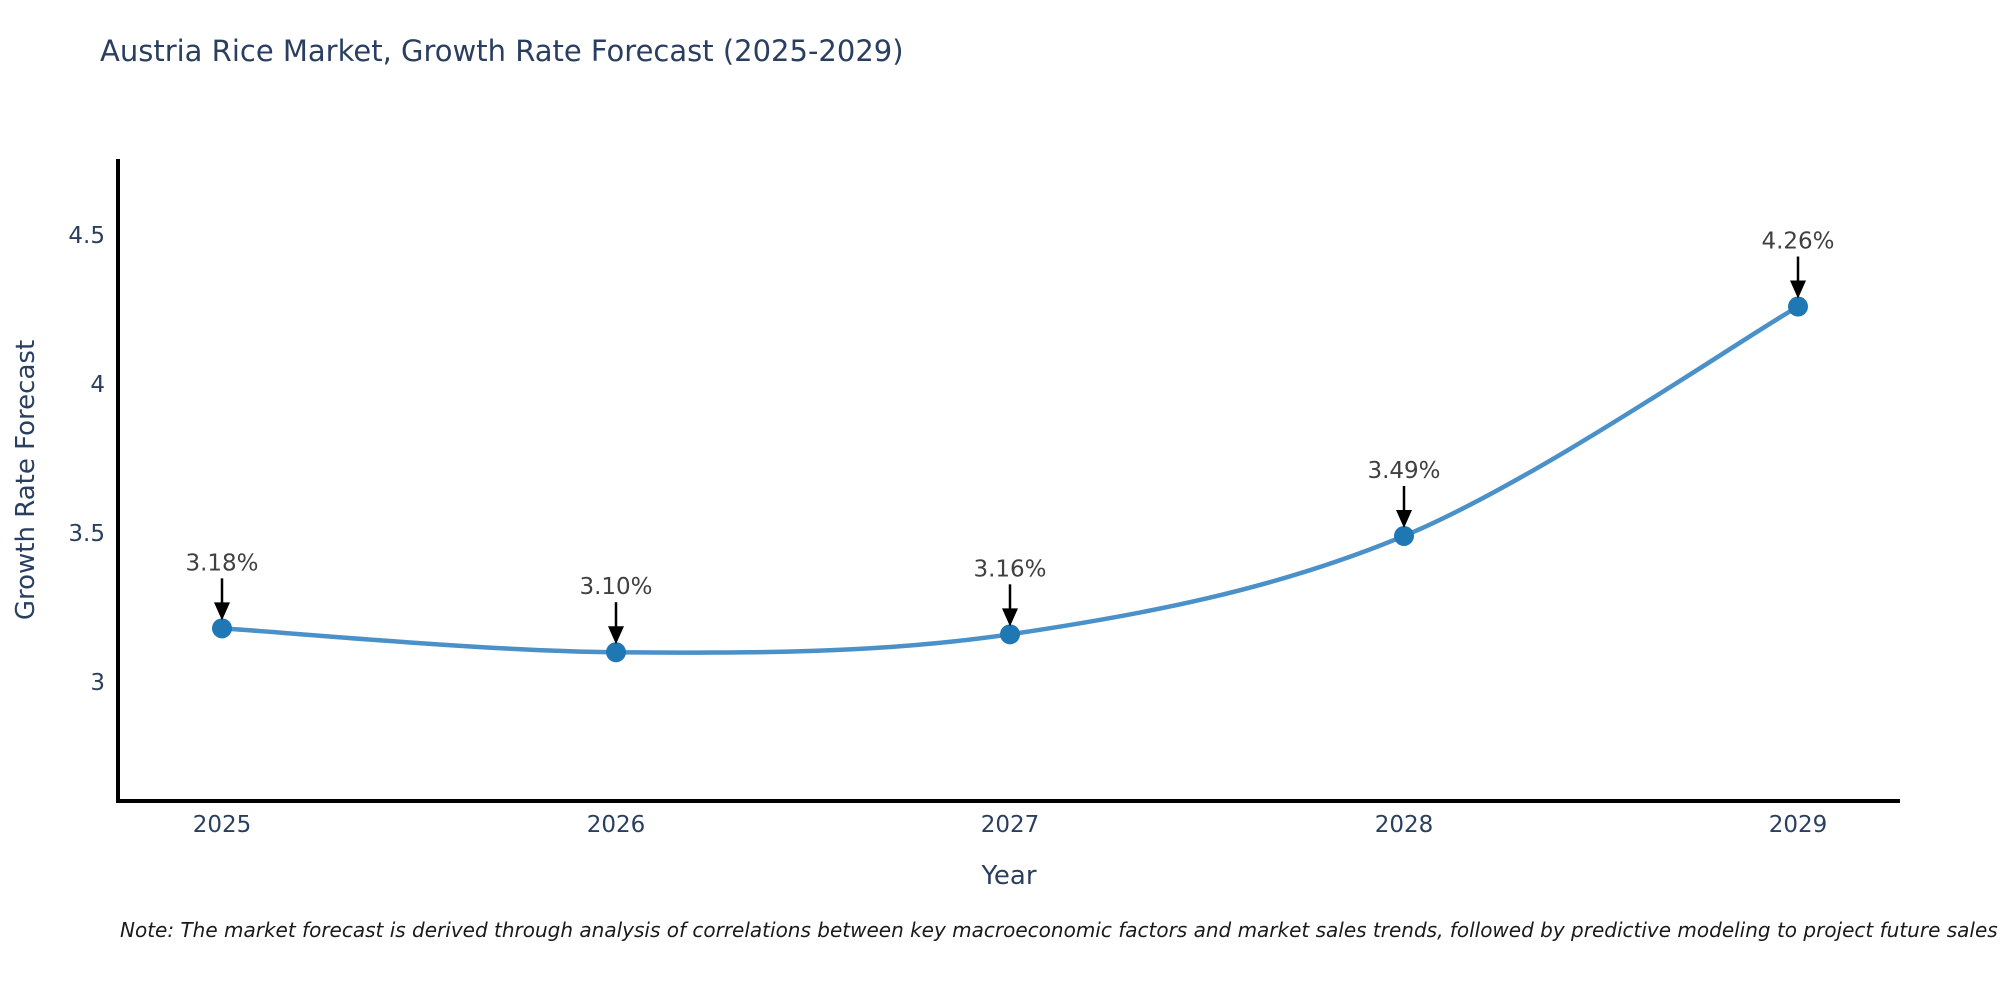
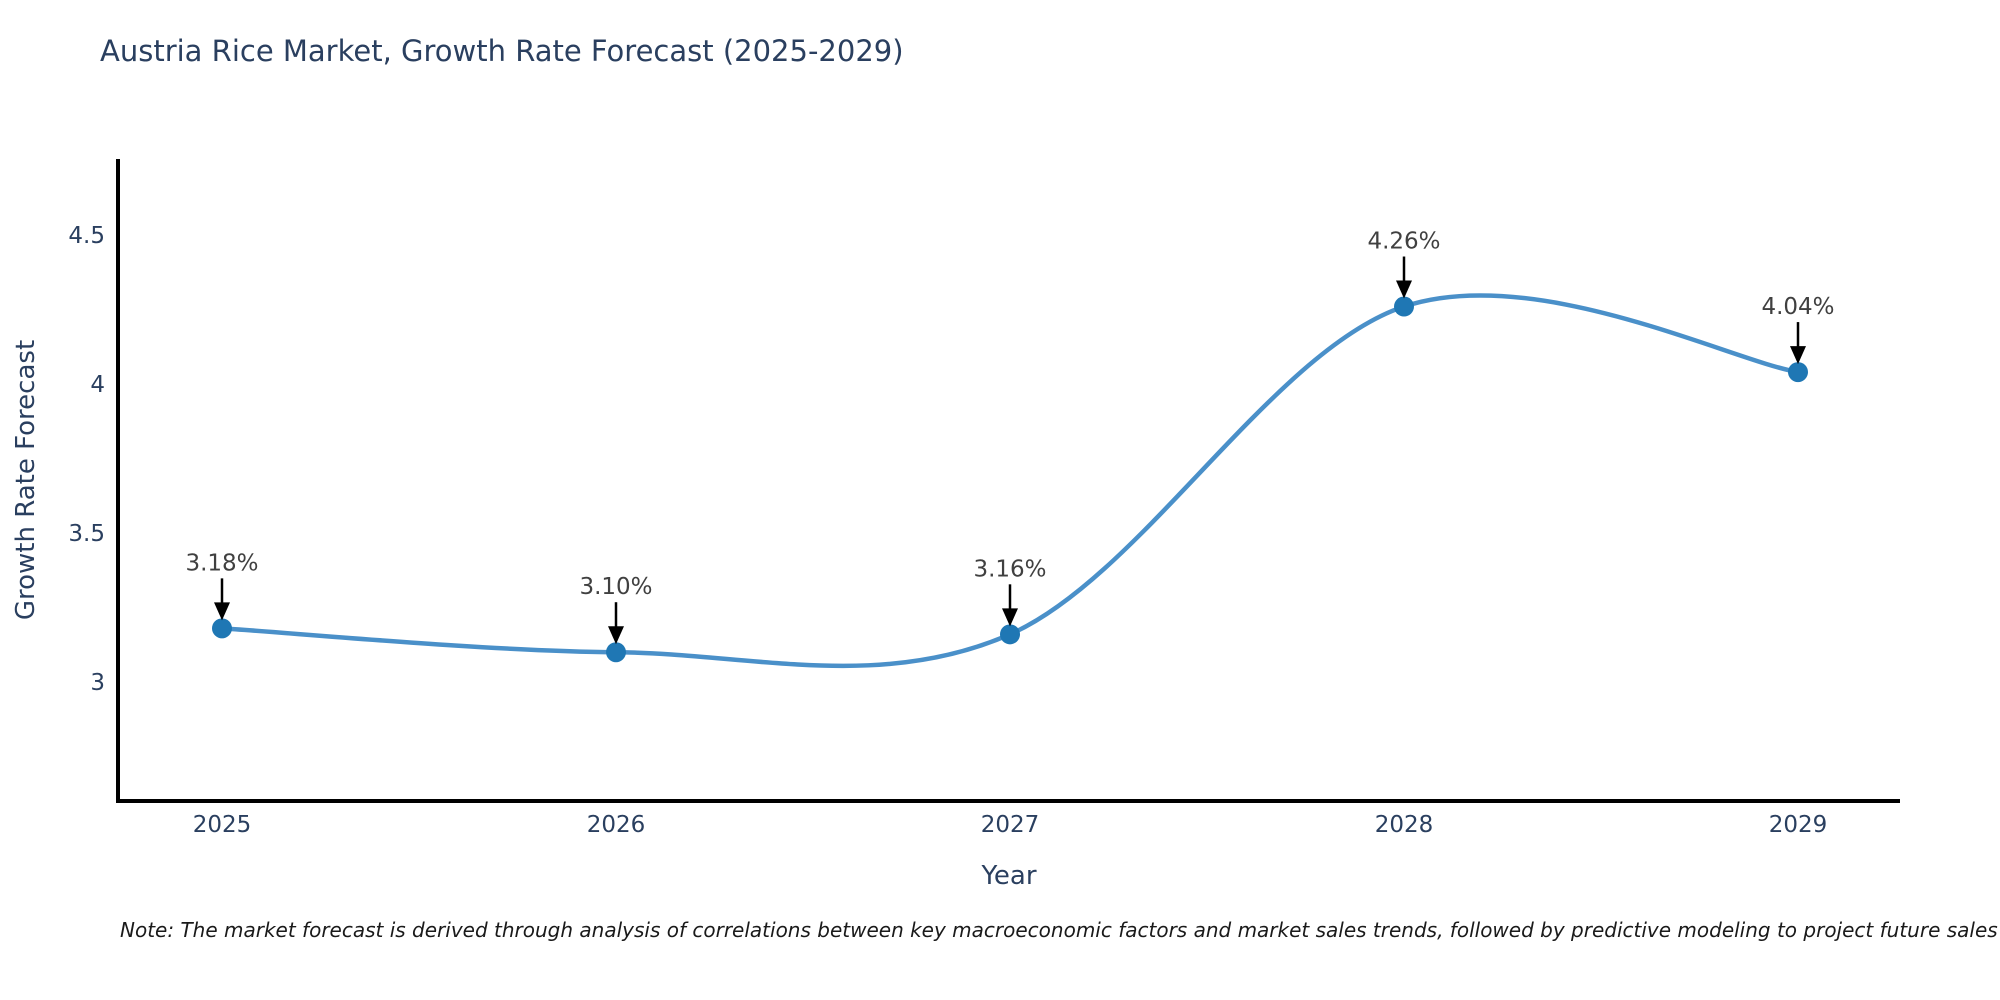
2028: 3.49% -> 4.26%
2029: 4.26% -> 4.04%
